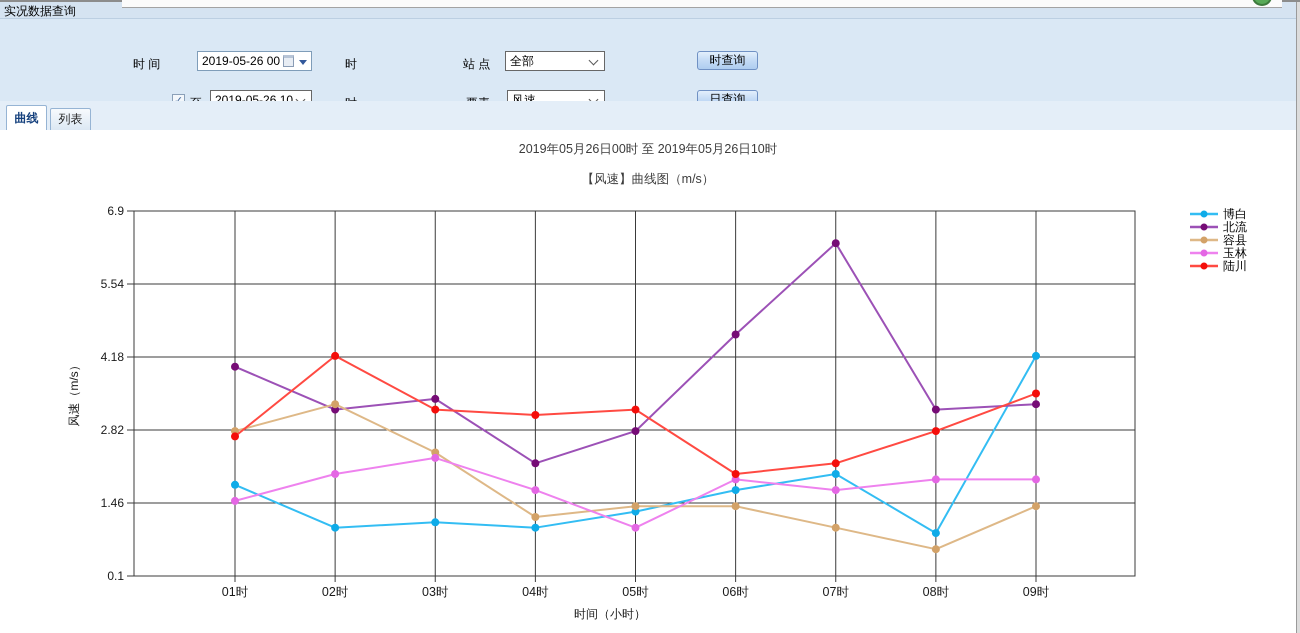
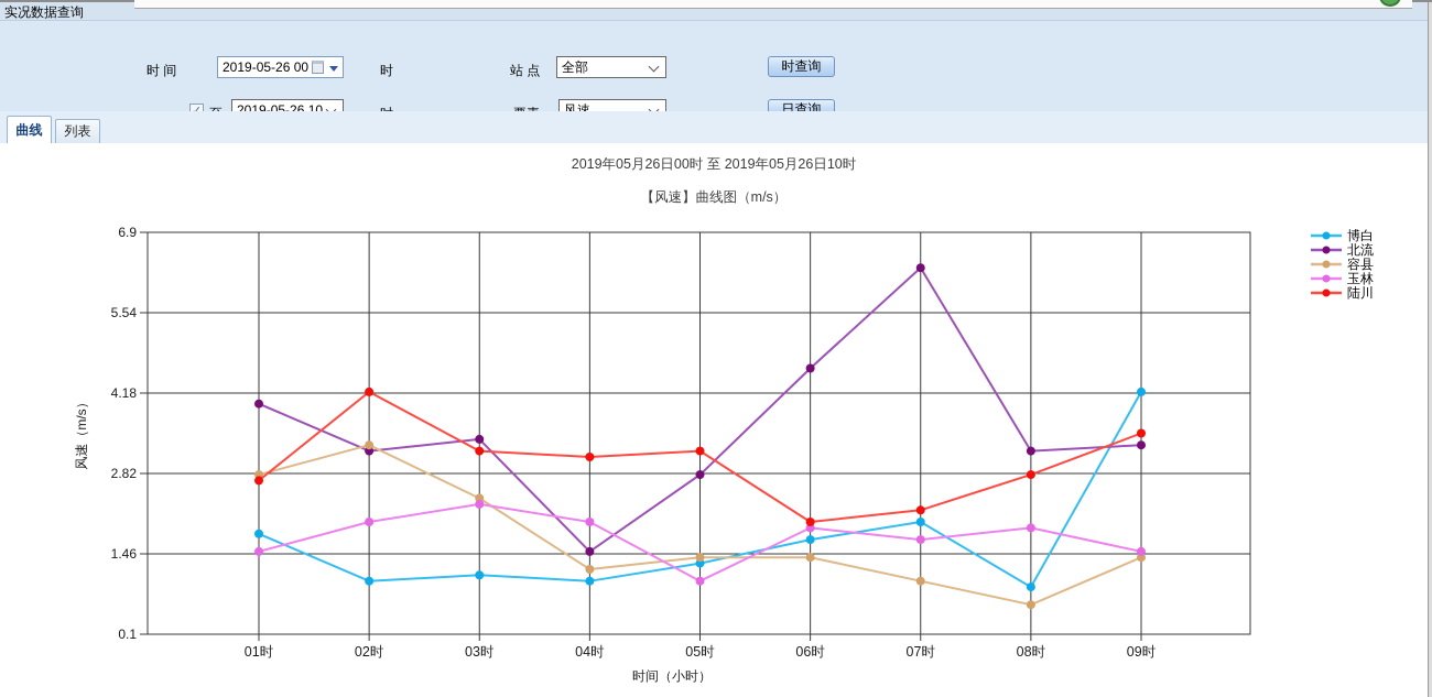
北流/04时: 2.2 -> 1.5
玉林/04时: 1.7 -> 2.0
玉林/09时: 1.9 -> 1.5
